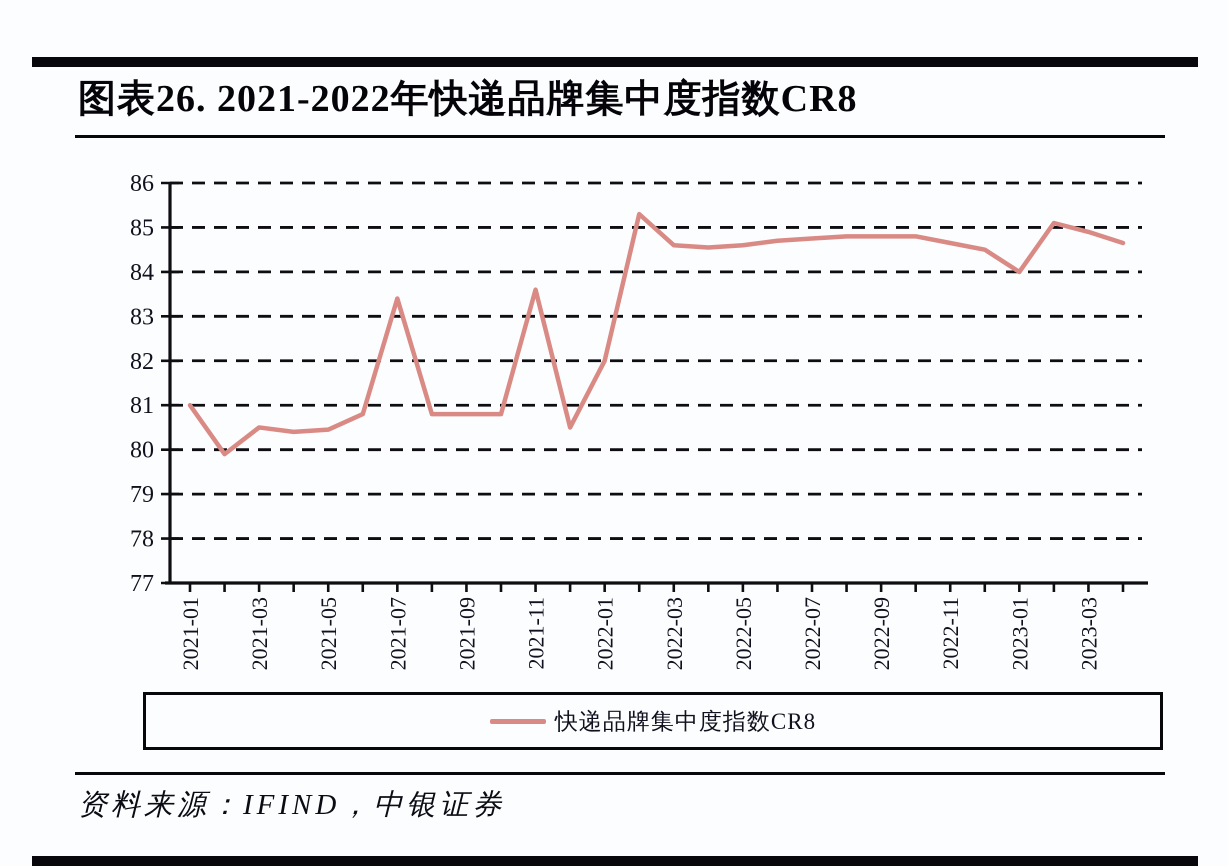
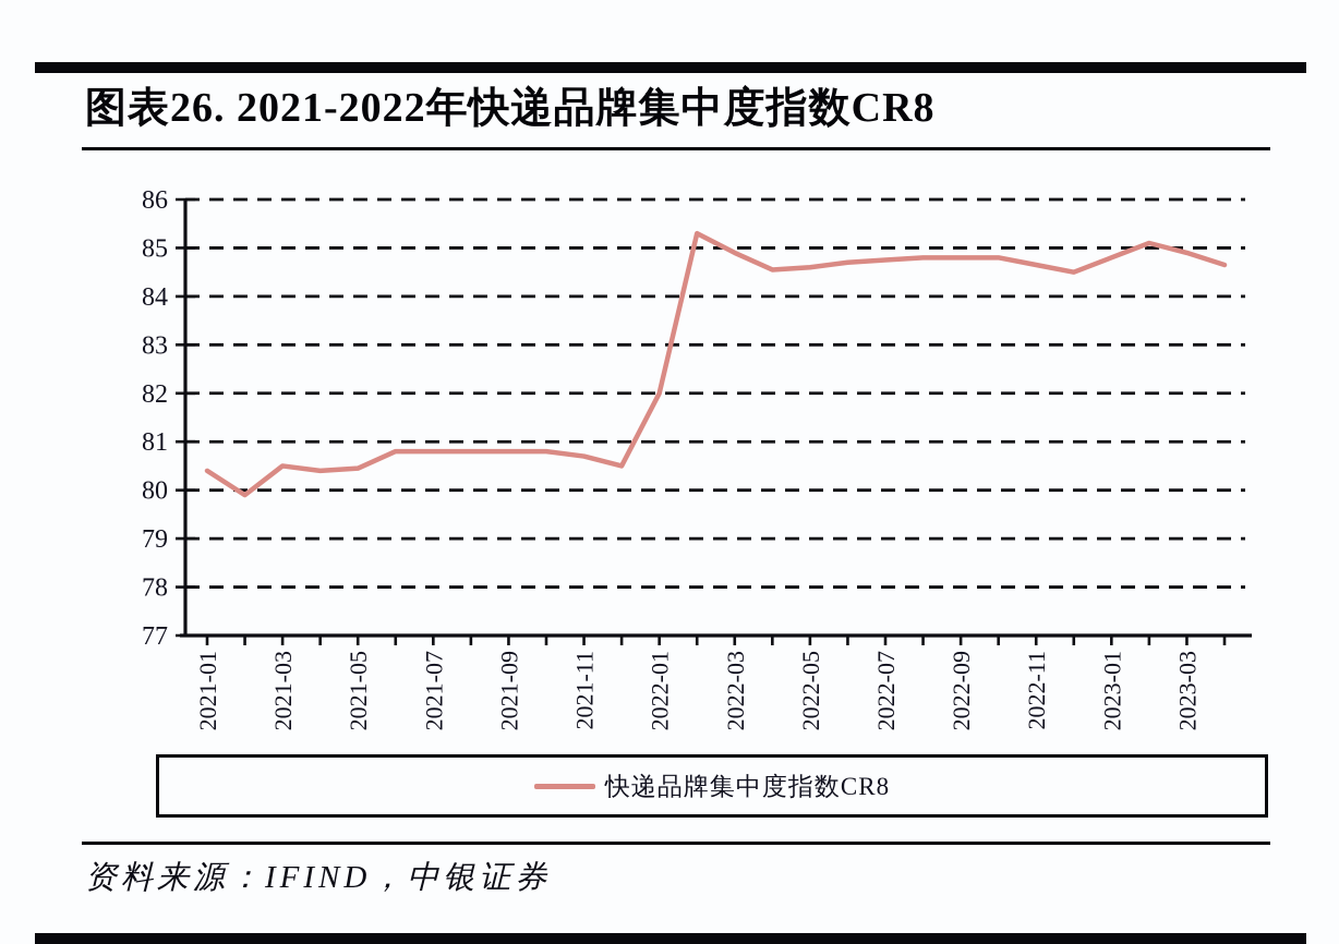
2021-01: 81.0 -> 80.4
2021-07: 83.4 -> 80.8
2021-11: 83.6 -> 80.7
2022-03: 84.6 -> 84.9
2023-01: 84.0 -> 84.8
